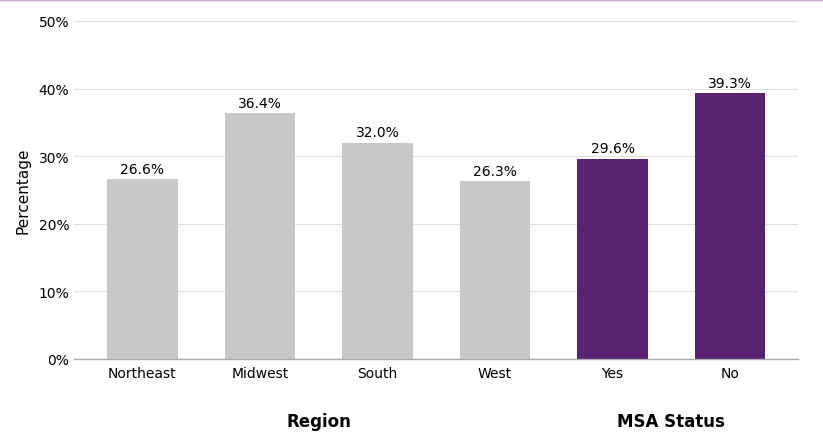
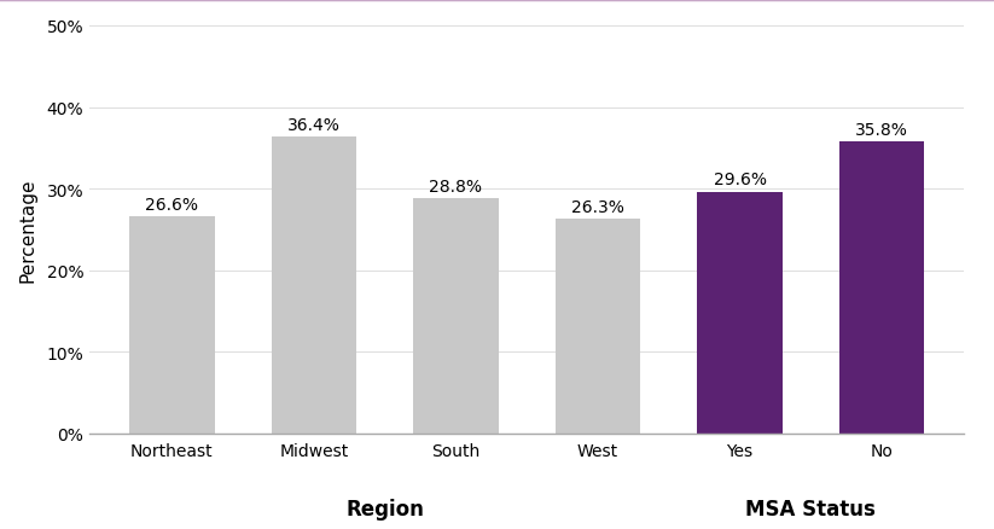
South: 32.0% -> 28.8%
No: 39.3% -> 35.8%
